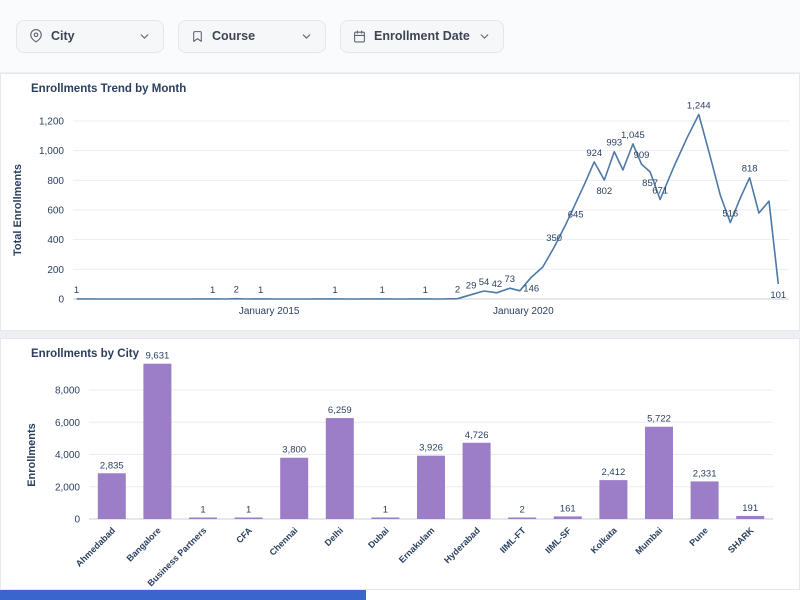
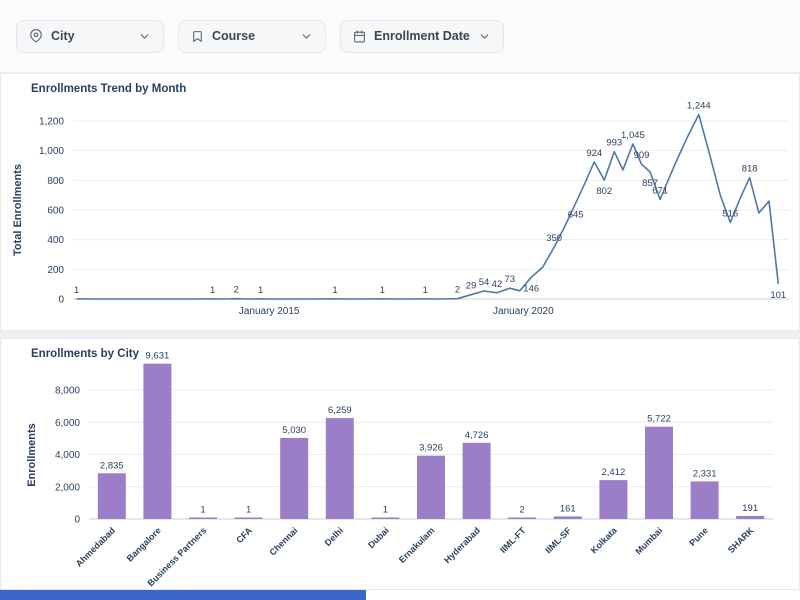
Enrollments by City/Chennai: 3,800 -> 5,030
